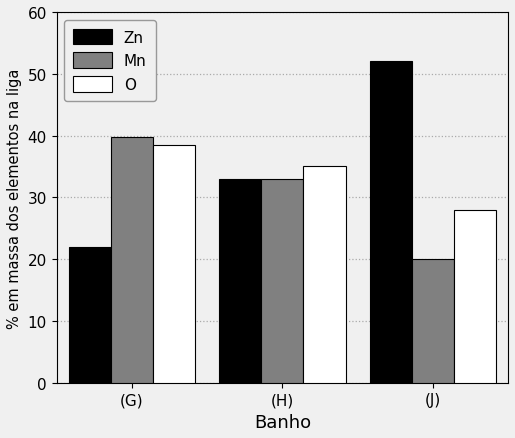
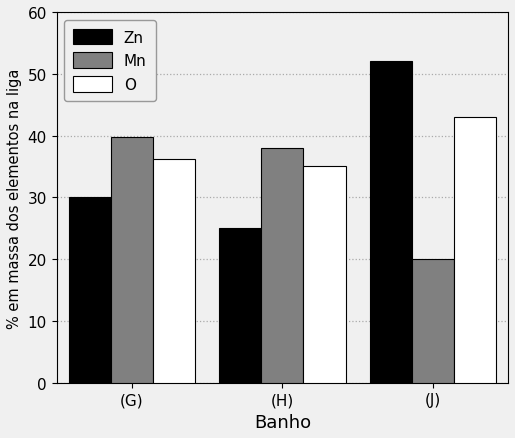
Zn/(G): 22 -> 30
O/(G): 38.5 -> 36.2
Zn/(H): 33 -> 25
Mn/(H): 33.0 -> 38.0
O/(J): 28.0 -> 43.0
